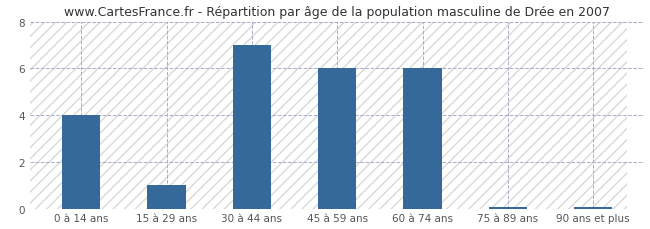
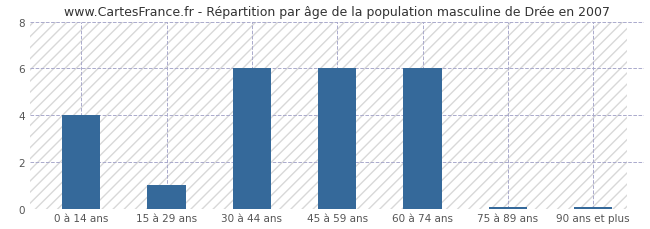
30 à 44 ans: 7.00 -> 6.00
